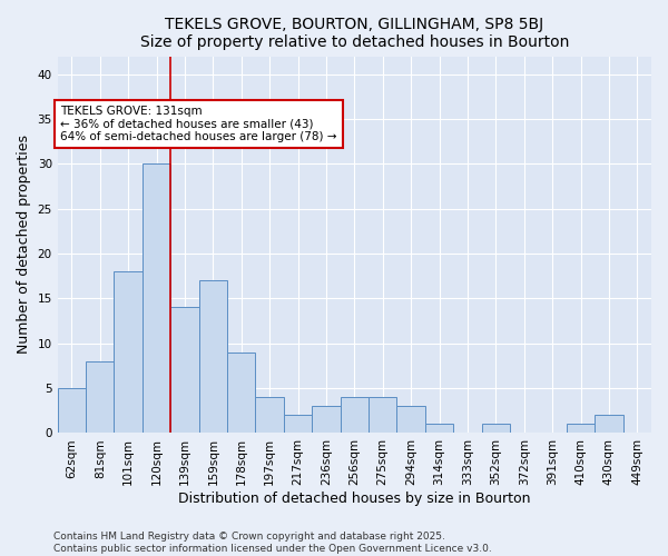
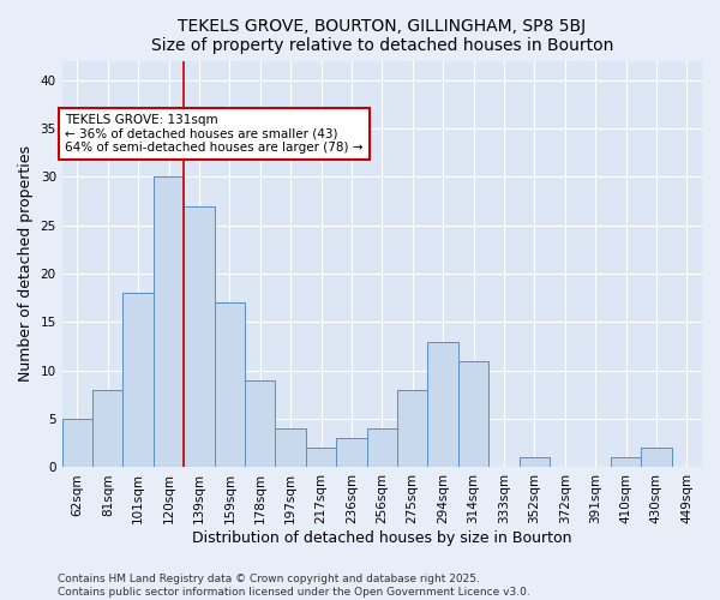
139sqm: 14 -> 27
275sqm: 4 -> 8
294sqm: 3 -> 13
314sqm: 1 -> 11
